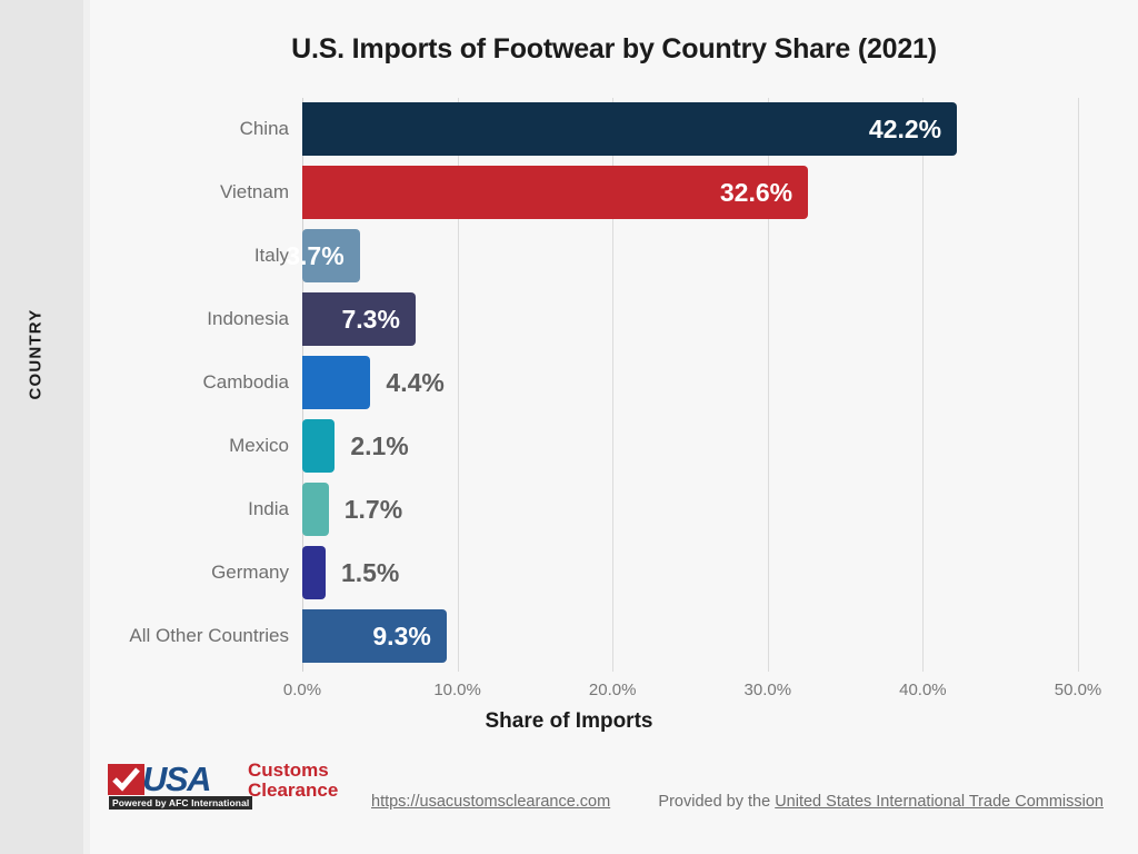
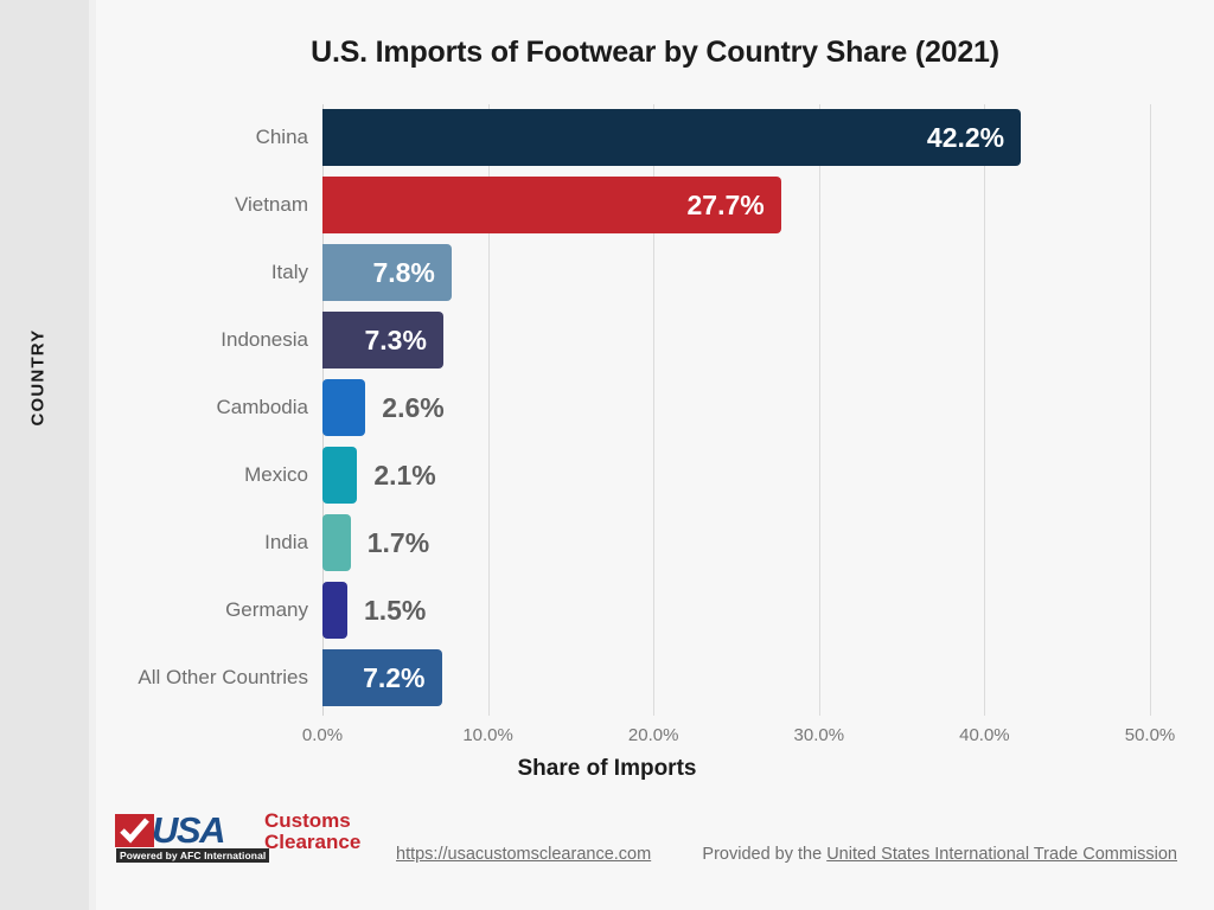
Vietnam: 32.6% -> 27.7%
Italy: 3.7% -> 7.8%
Cambodia: 4.4% -> 2.6%
All Other Countries: 9.3% -> 7.2%
